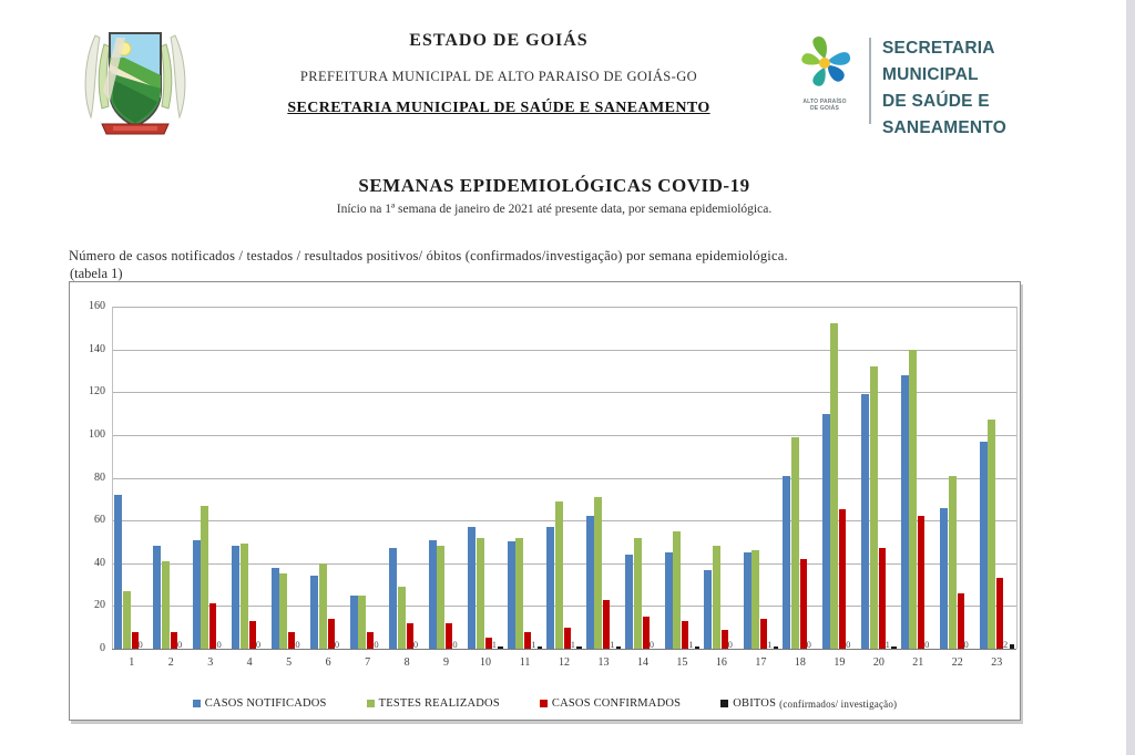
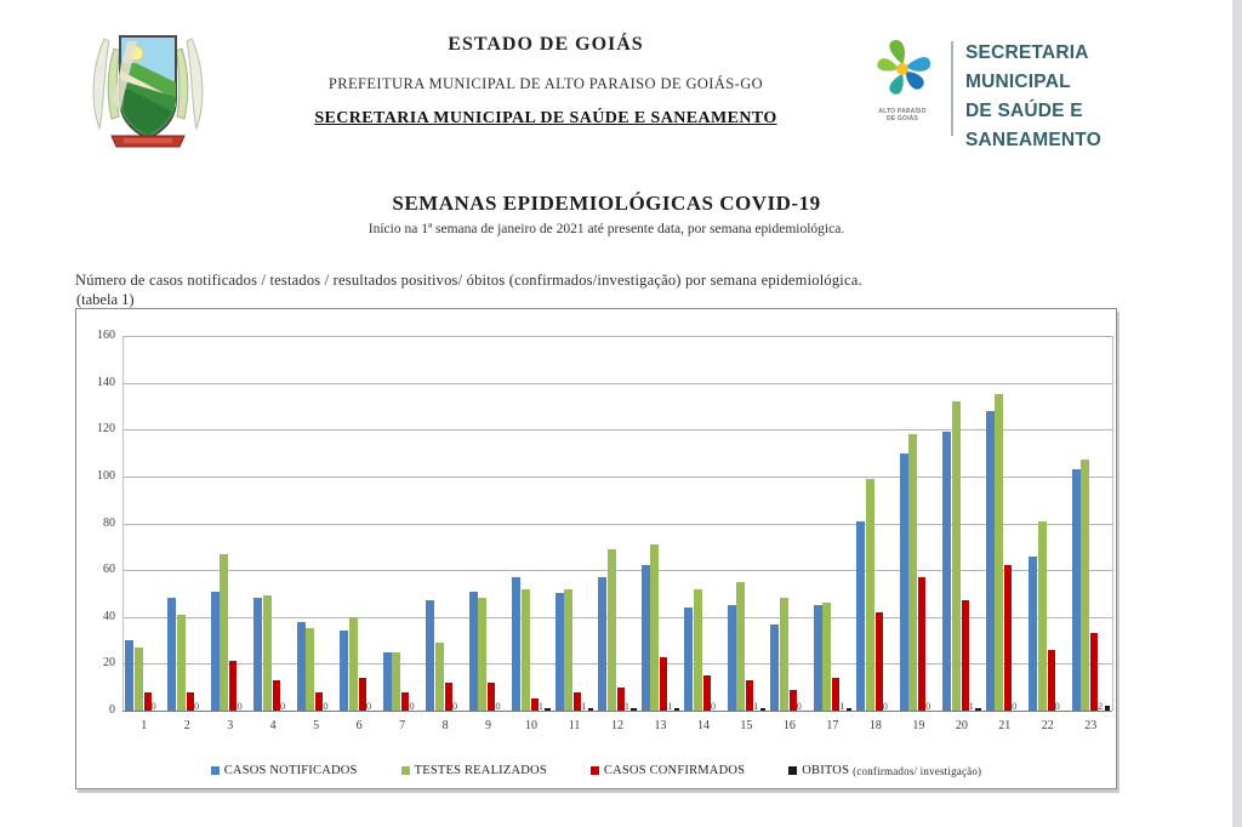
CASOS NOTIFICADOS/1: 72 -> 30
TESTES REALIZADOS/19: 152 -> 118
CASOS CONFIRMADOS/19: 65 -> 57
TESTES REALIZADOS/21: 140 -> 135
CASOS NOTIFICADOS/23: 97 -> 103
